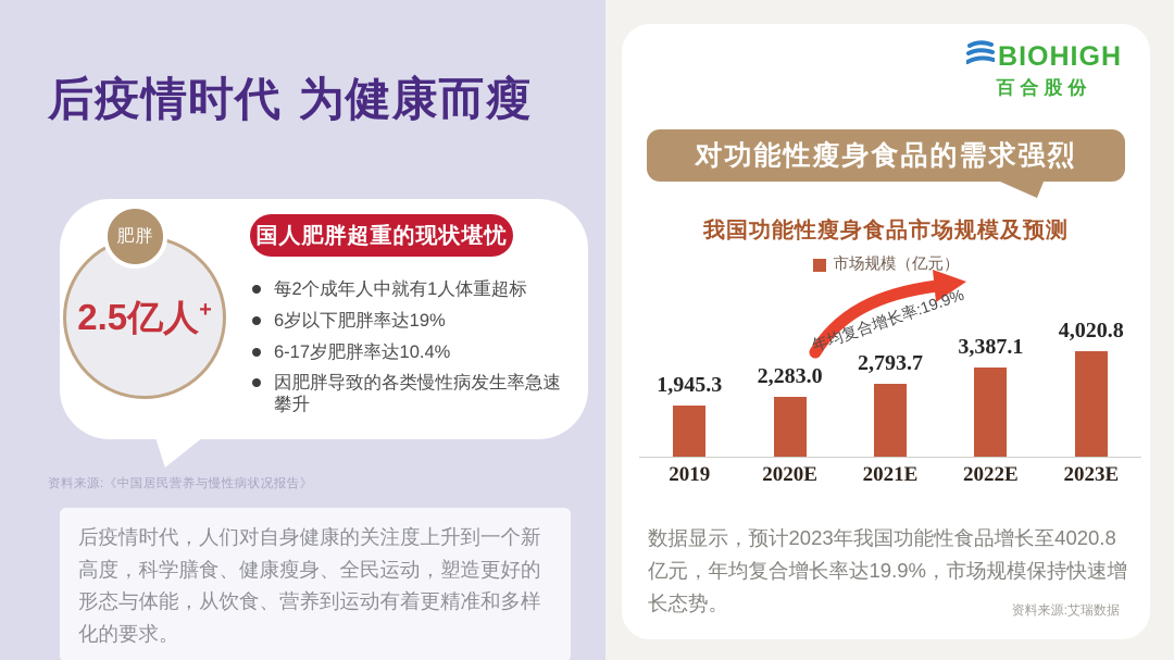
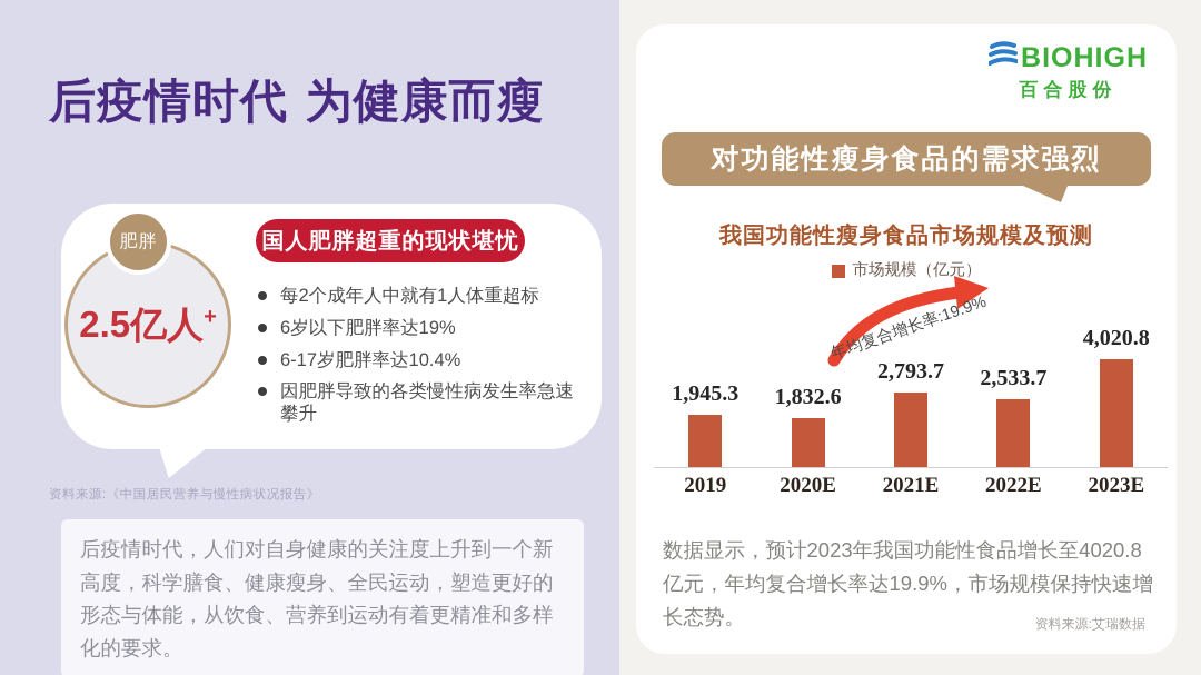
2020E: 2,283.0 -> 1,832.6
2022E: 3,387.1 -> 2,533.7
